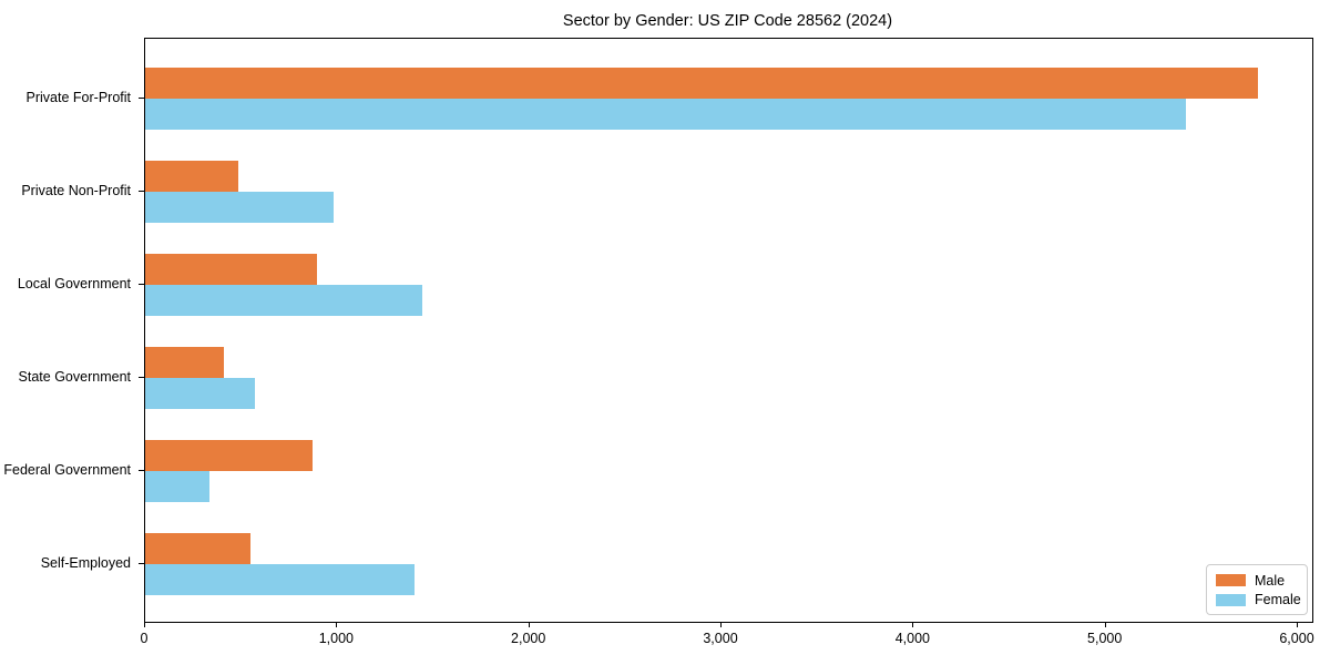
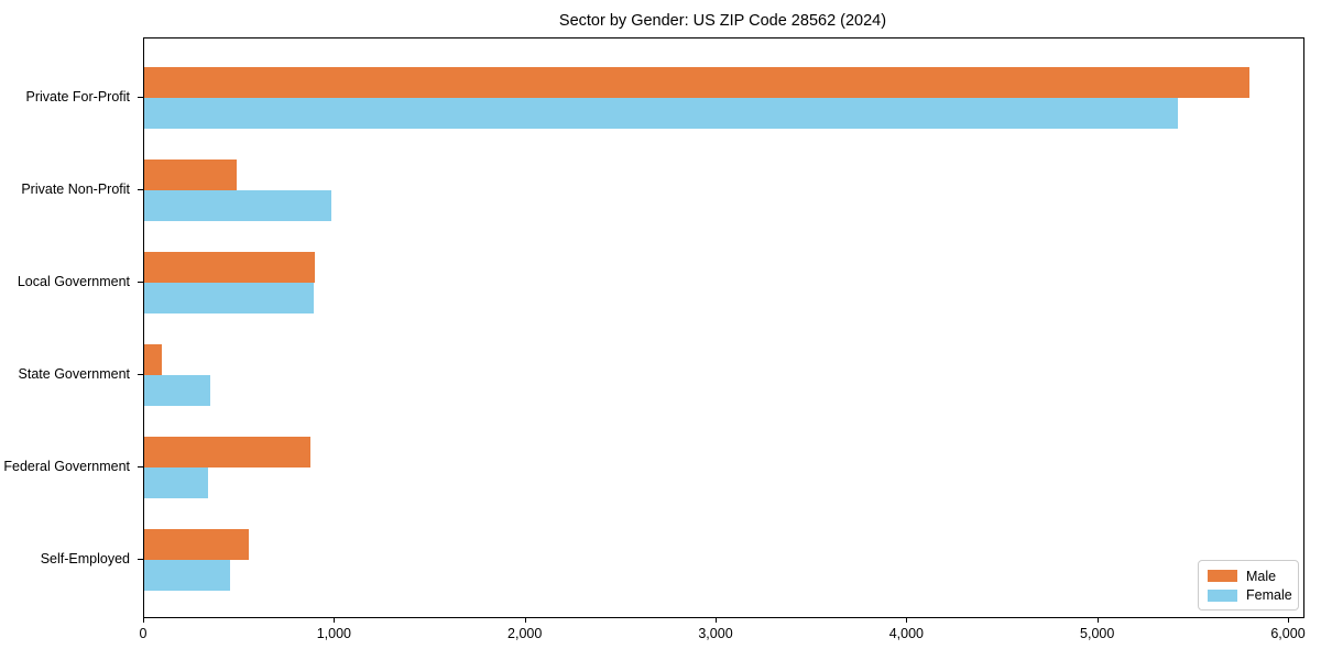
Female/Local Government: 1440 -> 890
Male/State Government: 410 -> 90
Female/State Government: 570 -> 340
Female/Self-Employed: 1400 -> 450
